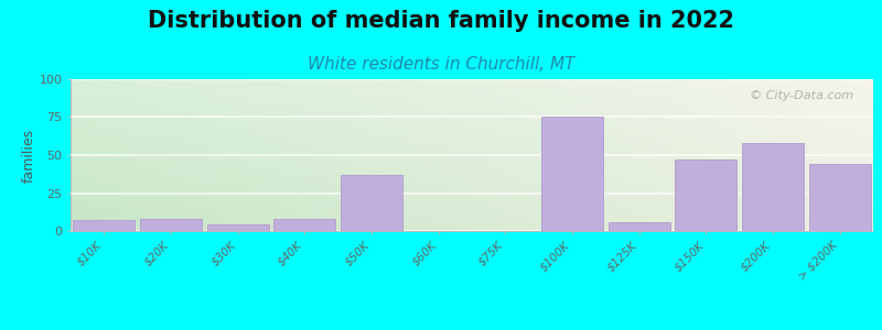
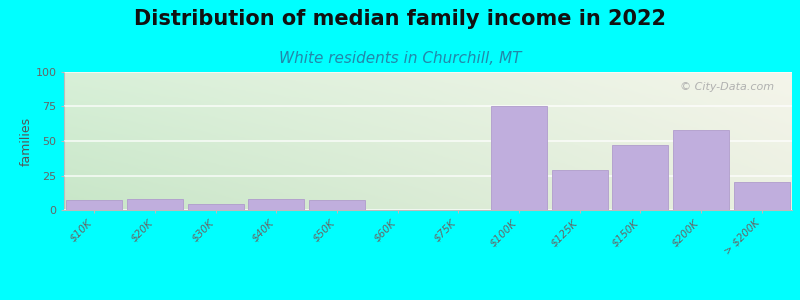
$50K: 37 -> 7
$125K: 6 -> 29
> $200K: 44 -> 20
